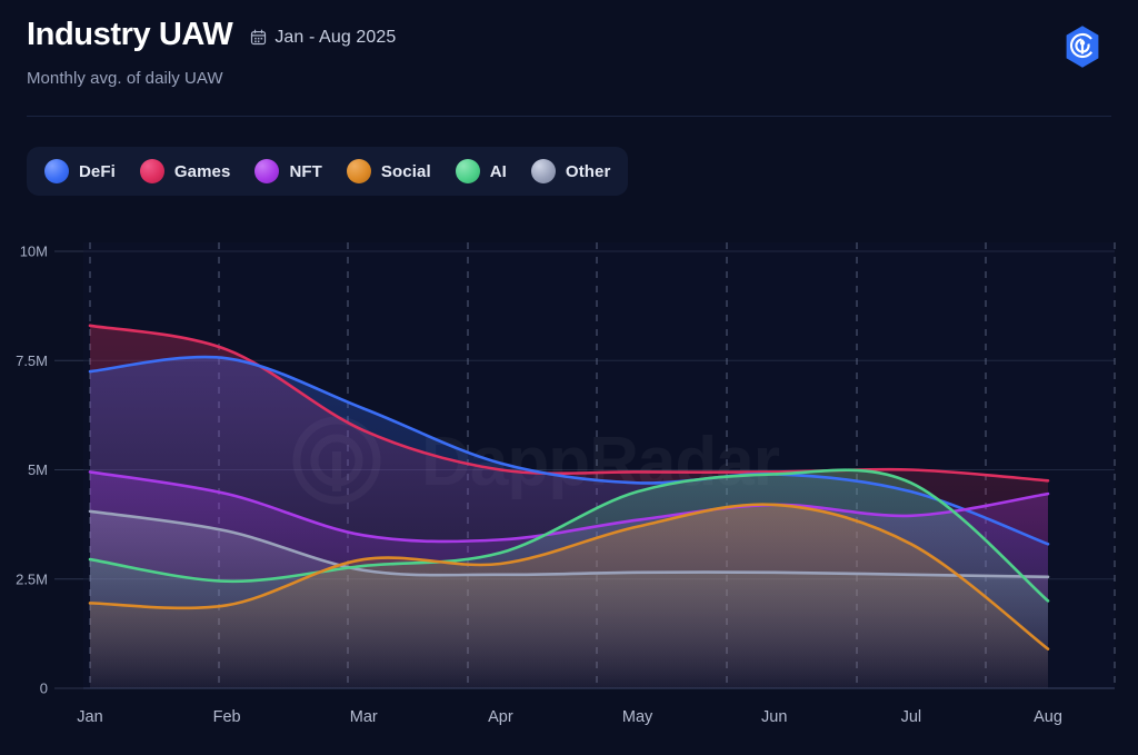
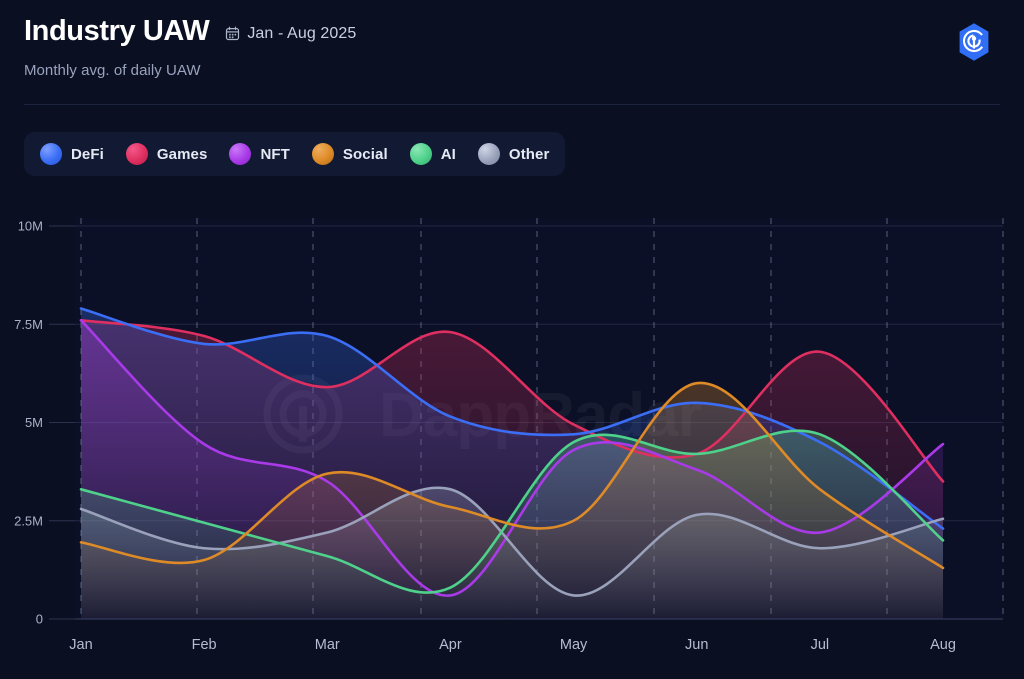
DeFi/Jan: 7.2M -> 7.9M
Games/Jan: 8.3M -> 7.6M
NFT/Jan: 5.0M -> 7.6M
AI/Jan: 3.0M -> 3.3M
Other/Jan: 4.0M -> 2.8M
DeFi/Feb: 7.6M -> 7.0M
Games/Feb: 7.8M -> 7.2M
Social/Feb: 1.9M -> 1.5M
Other/Feb: 3.6M -> 1.8M
DeFi/Mar: 6.4M -> 7.2M
Social/Mar: 3.0M -> 3.7M
AI/Mar: 2.8M -> 1.6M
Other/Mar: 2.7M -> 2.2M
Games/Apr: 5.0M -> 7.3M
NFT/Apr: 3.4M -> 0.6M
AI/Apr: 3.1M -> 0.8M
Other/Apr: 2.6M -> 3.3M
NFT/May: 3.8M -> 4.3M
Social/May: 3.7M -> 2.5M
Other/May: 2.6M -> 0.6M
DeFi/Jun: 4.9M -> 5.5M
Games/Jun: 5.0M -> 4.2M
NFT/Jun: 4.2M -> 3.8M
Social/Jun: 4.2M -> 6.0M
AI/Jun: 4.9M -> 4.2M
Games/Jul: 5.0M -> 6.8M
NFT/Jul: 4.0M -> 2.2M
Other/Jul: 2.6M -> 1.8M
DeFi/Aug: 3.3M -> 2.3M
Games/Aug: 4.8M -> 3.5M
Social/Aug: 0.9M -> 1.3M
